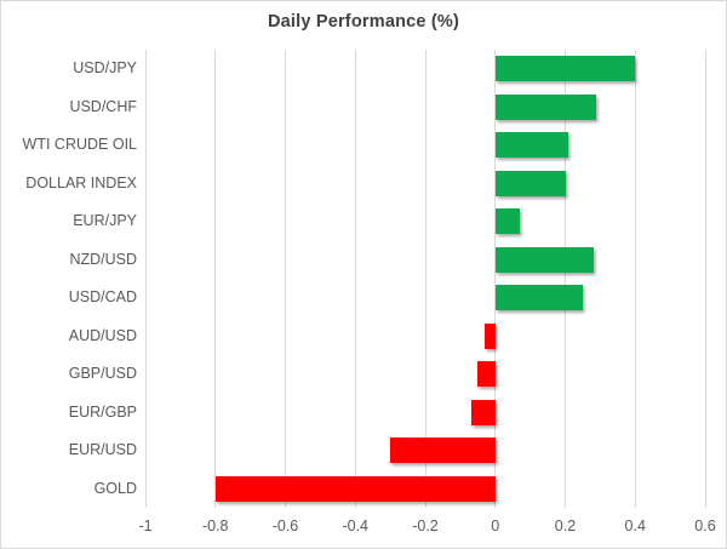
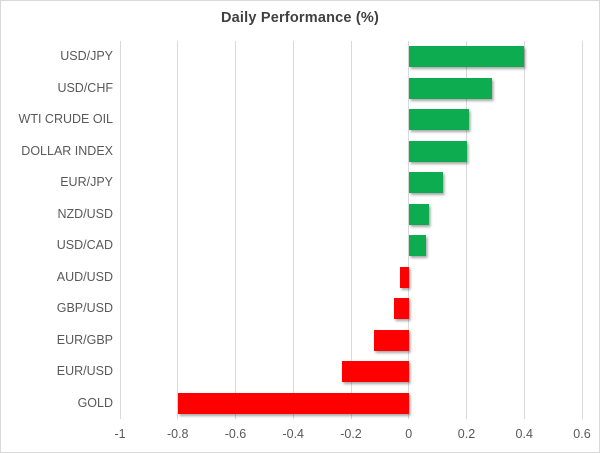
EUR/JPY: 0.07 -> 0.12
NZD/USD: 0.28 -> 0.07
USD/CAD: 0.25 -> 0.06
EUR/GBP: -0.07 -> -0.12
EUR/USD: -0.30 -> -0.23
